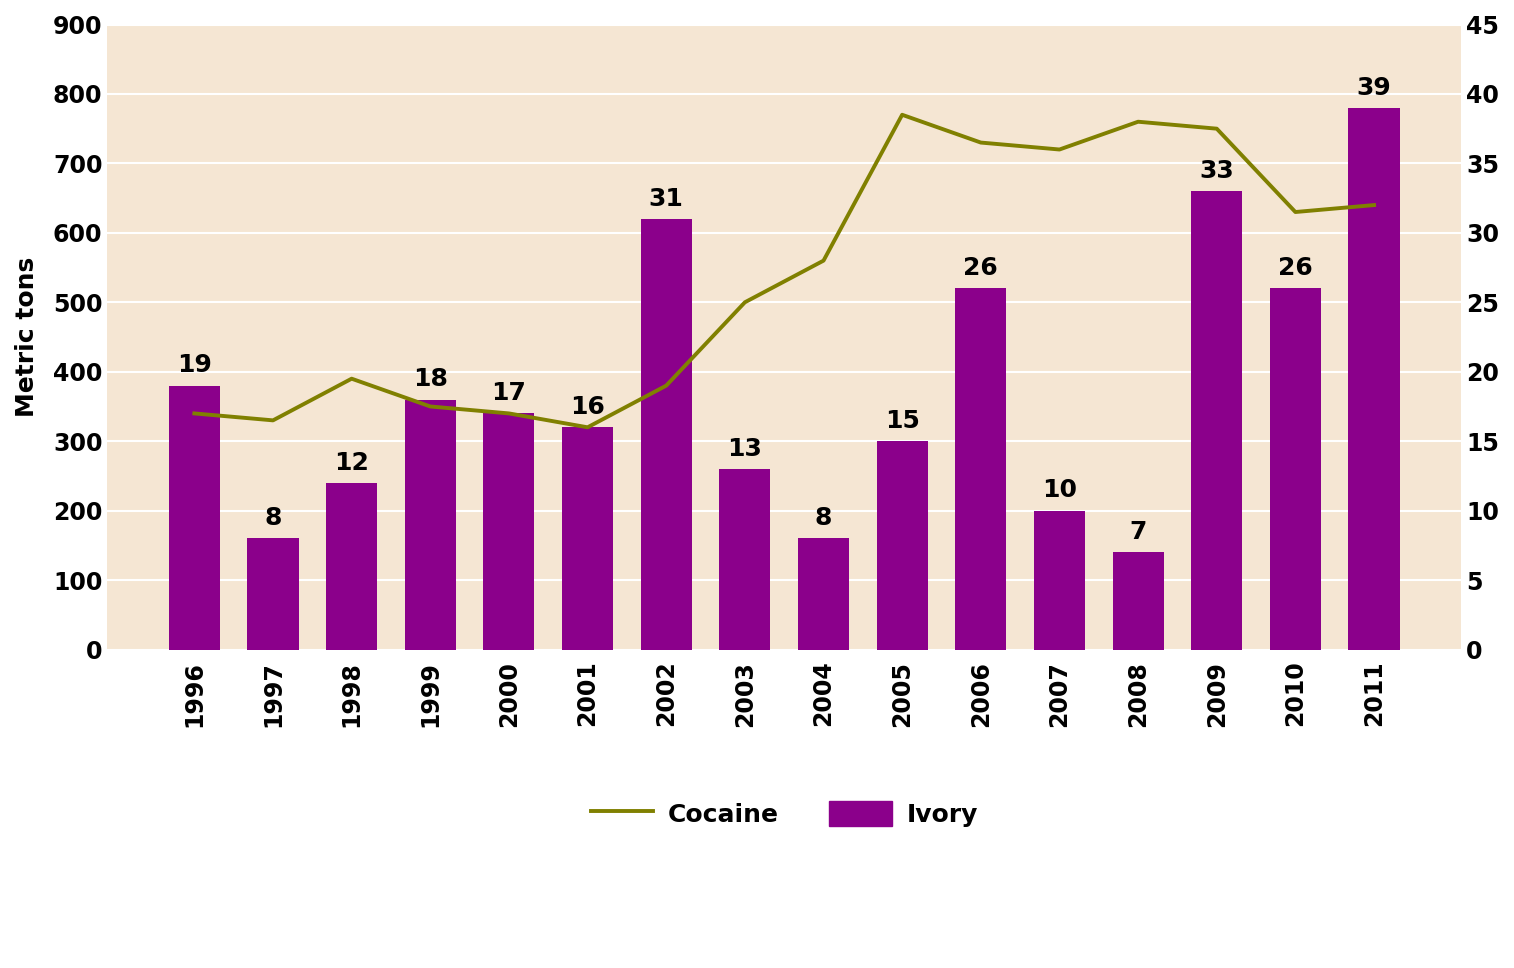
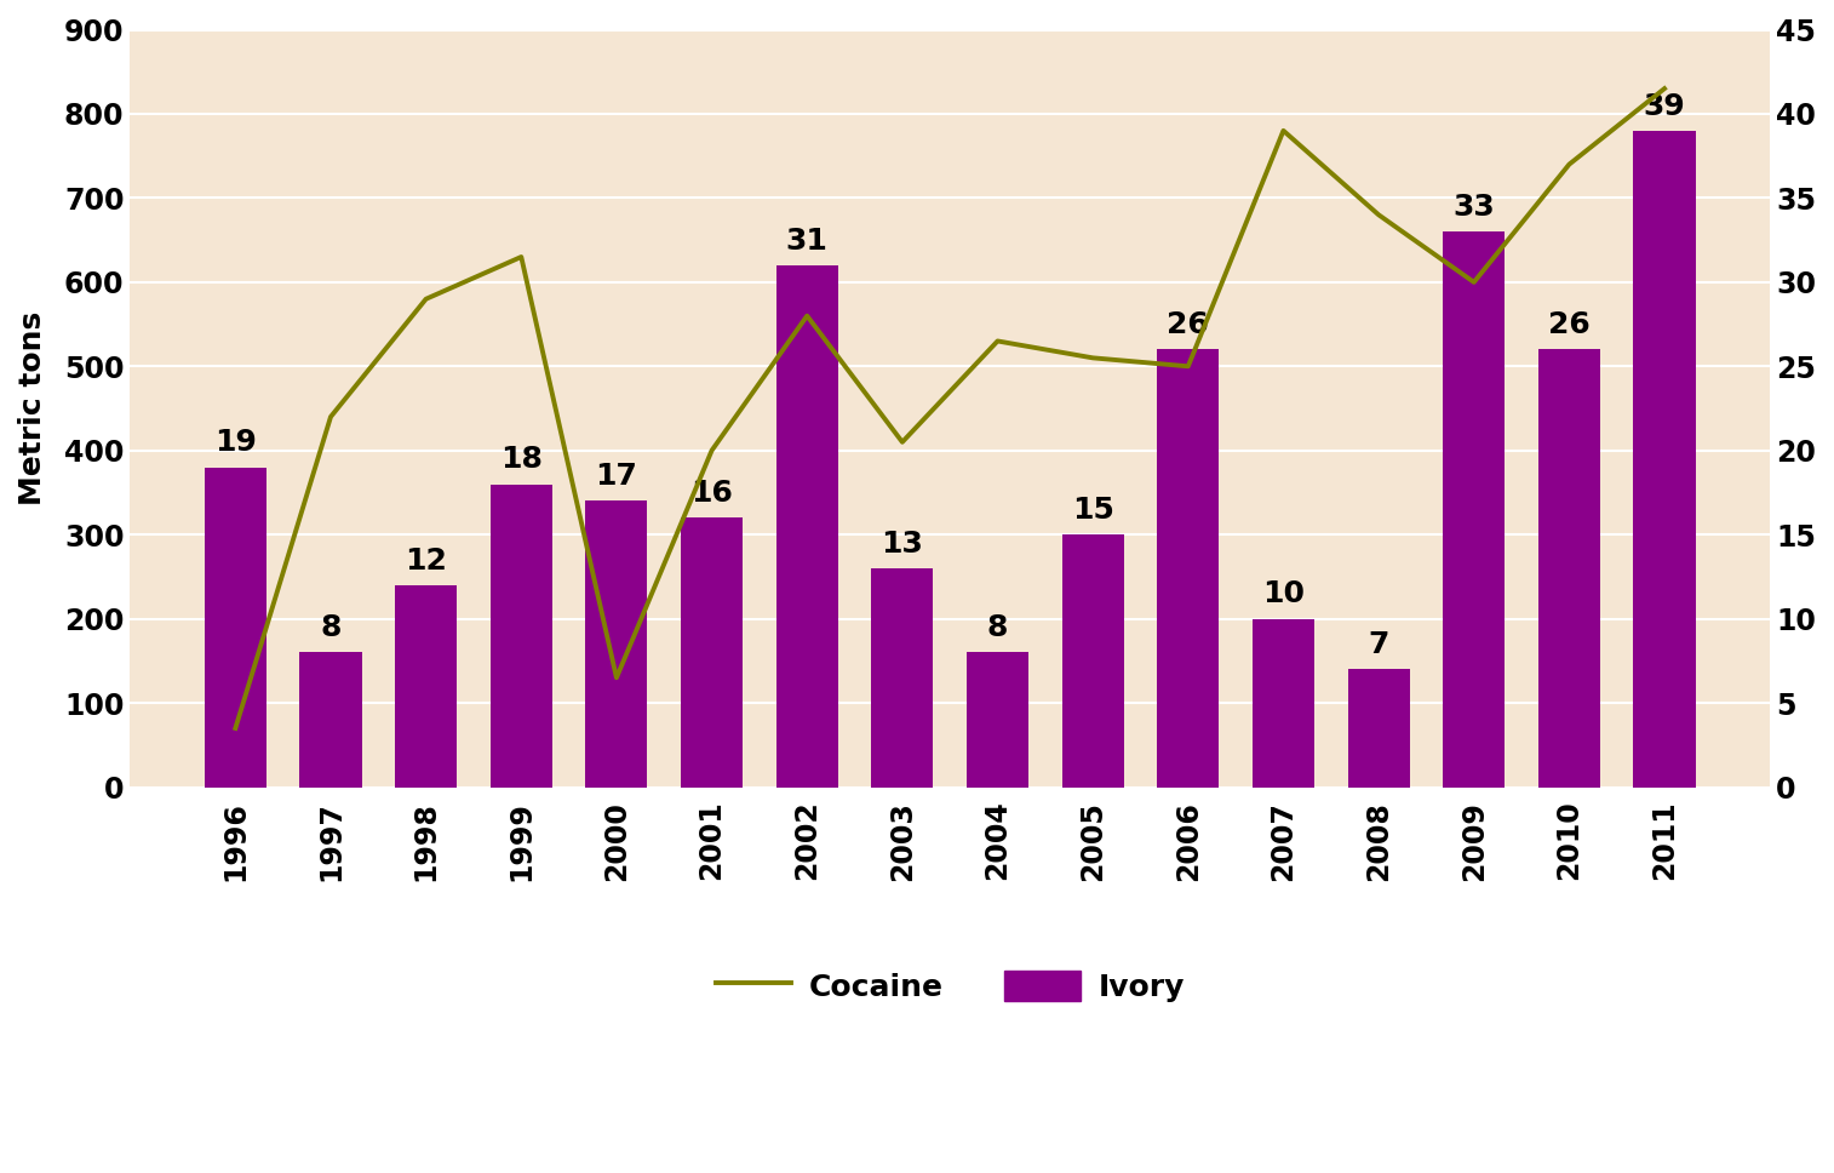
Cocaine/1996: 340 -> 70
Cocaine/1997: 330 -> 440
Cocaine/1998: 390 -> 580
Cocaine/1999: 350 -> 630
Cocaine/2000: 340 -> 130
Cocaine/2001: 320 -> 400
Cocaine/2002: 380 -> 560
Cocaine/2003: 500 -> 410
Cocaine/2004: 560 -> 530
Cocaine/2005: 770 -> 510
Cocaine/2006: 730 -> 500
Cocaine/2007: 720 -> 780
Cocaine/2008: 760 -> 680
Cocaine/2009: 750 -> 600
Cocaine/2010: 630 -> 740
Cocaine/2011: 640 -> 830
